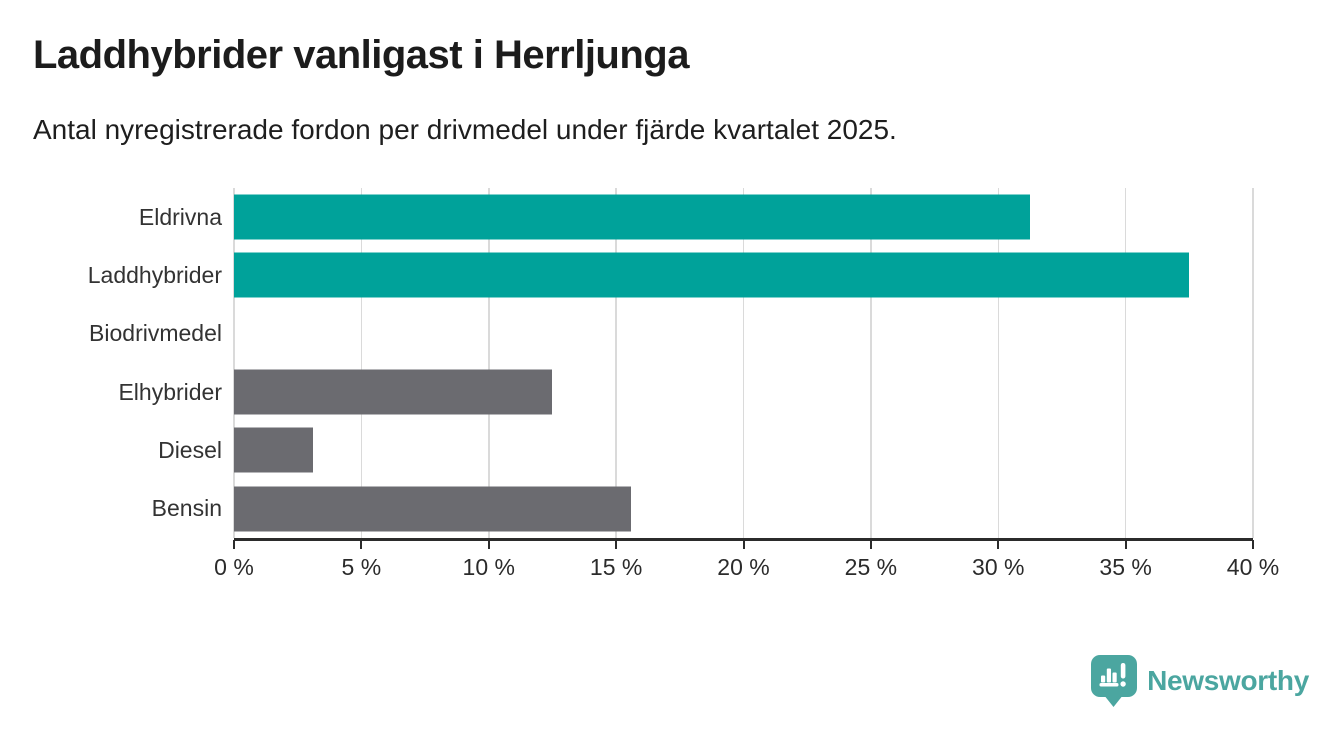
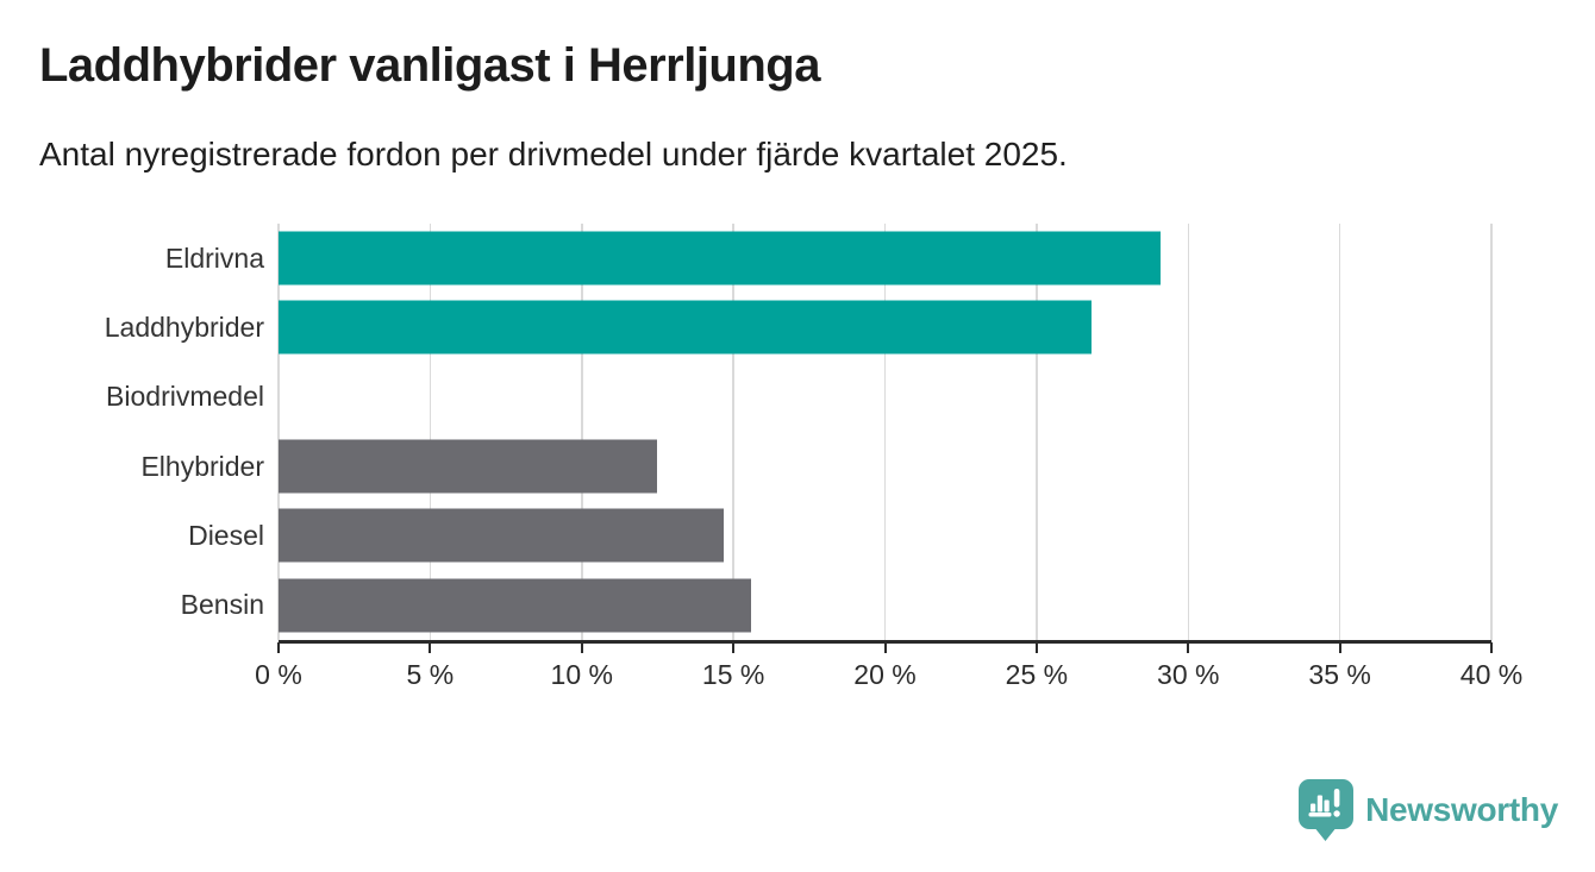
Eldrivna: 31.2% -> 29.1%
Laddhybrider: 37.5% -> 26.8%
Diesel: 3.1% -> 14.7%
